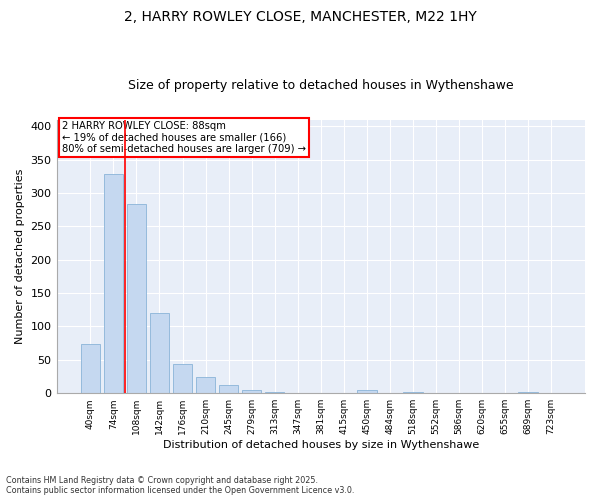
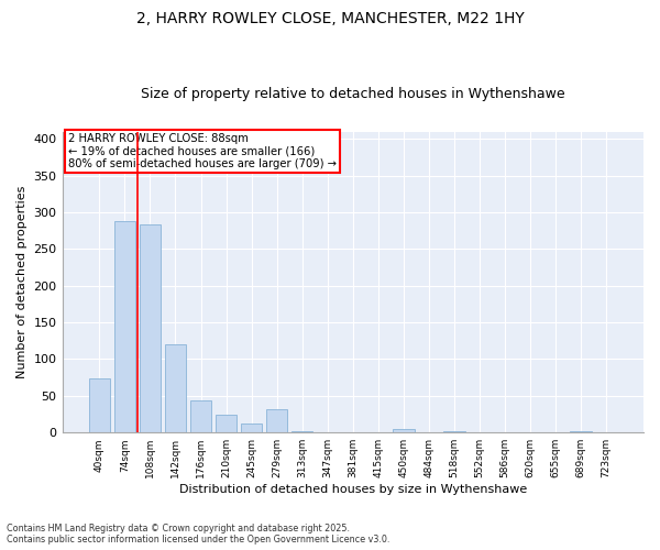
74sqm: 328 -> 288
279sqm: 5 -> 32
